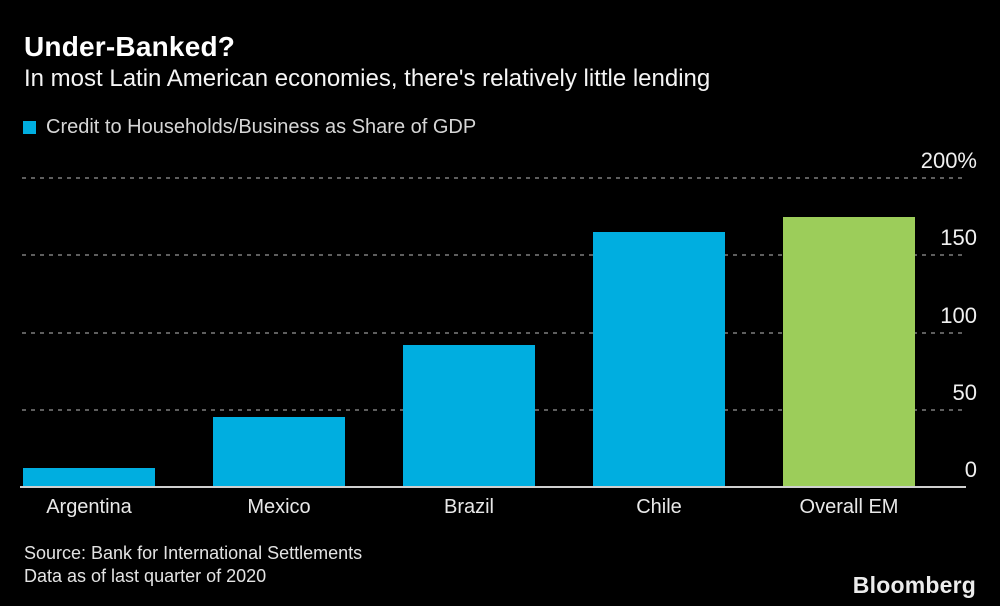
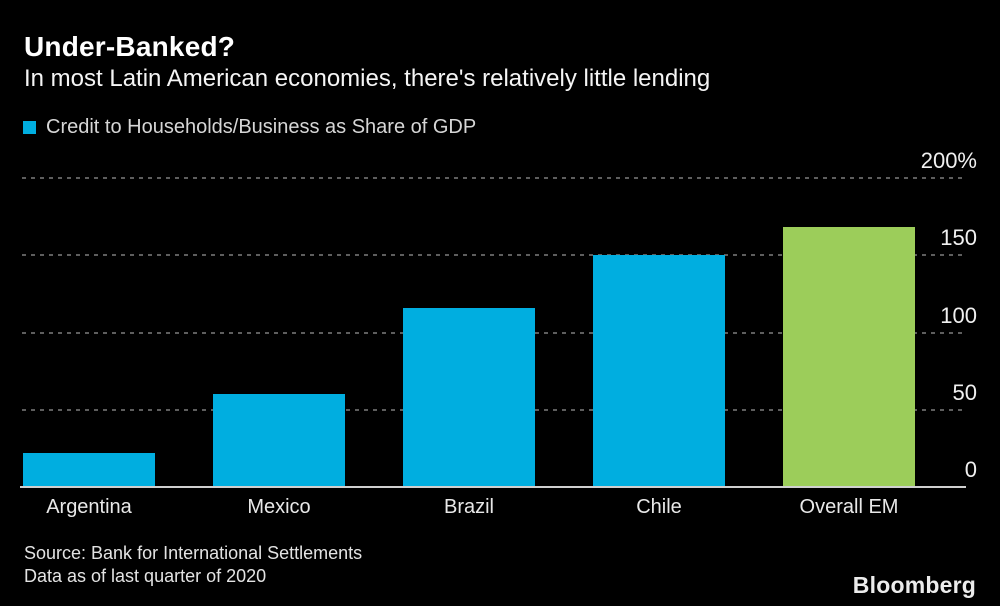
Argentina: 12% -> 22%
Mexico: 45% -> 60%
Brazil: 92% -> 116%
Chile: 165% -> 150%
Overall EM: 175% -> 168%
